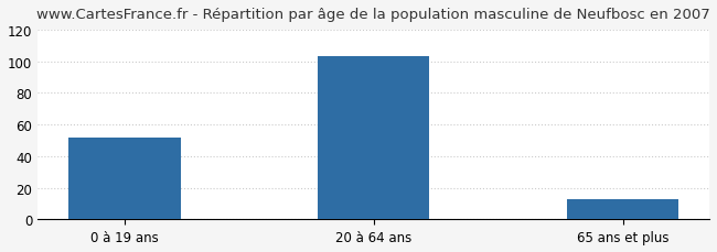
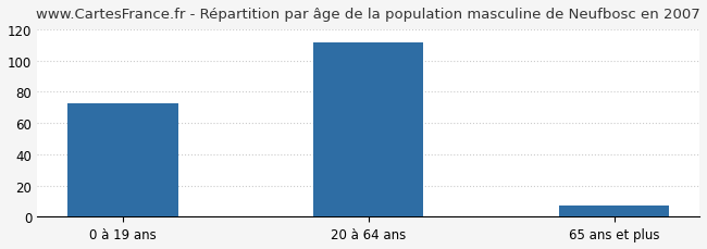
0 à 19 ans: 52 -> 73
20 à 64 ans: 103 -> 112
65 ans et plus: 13 -> 7
